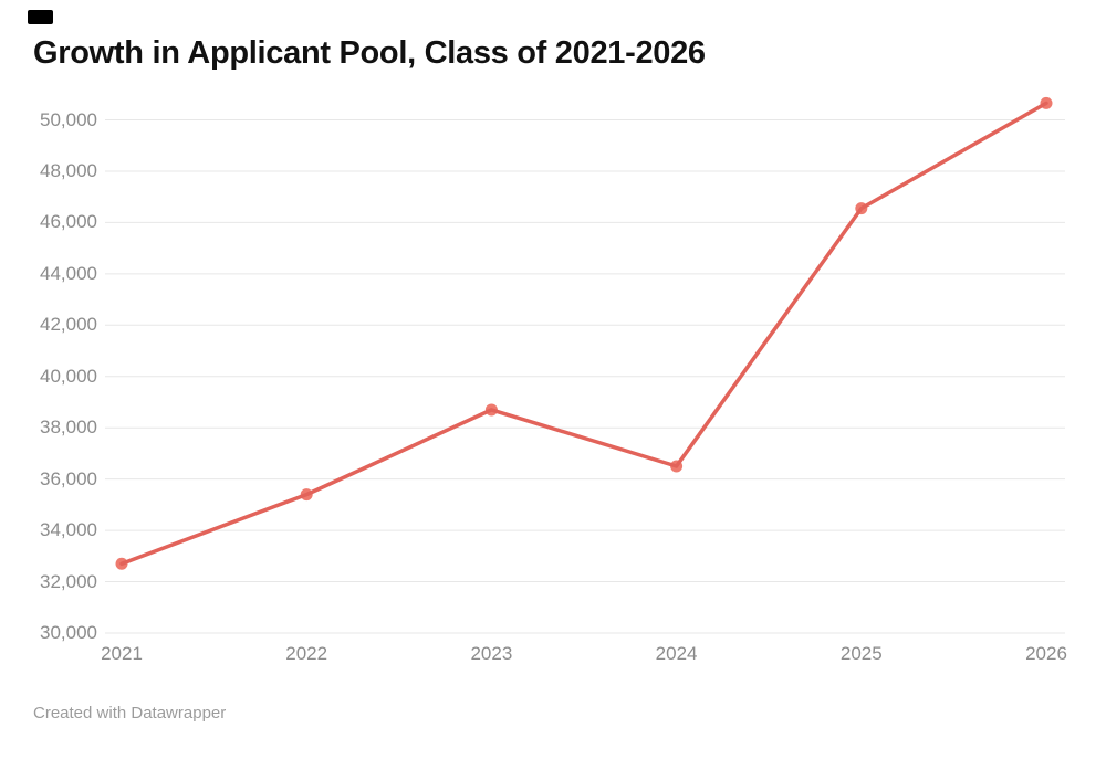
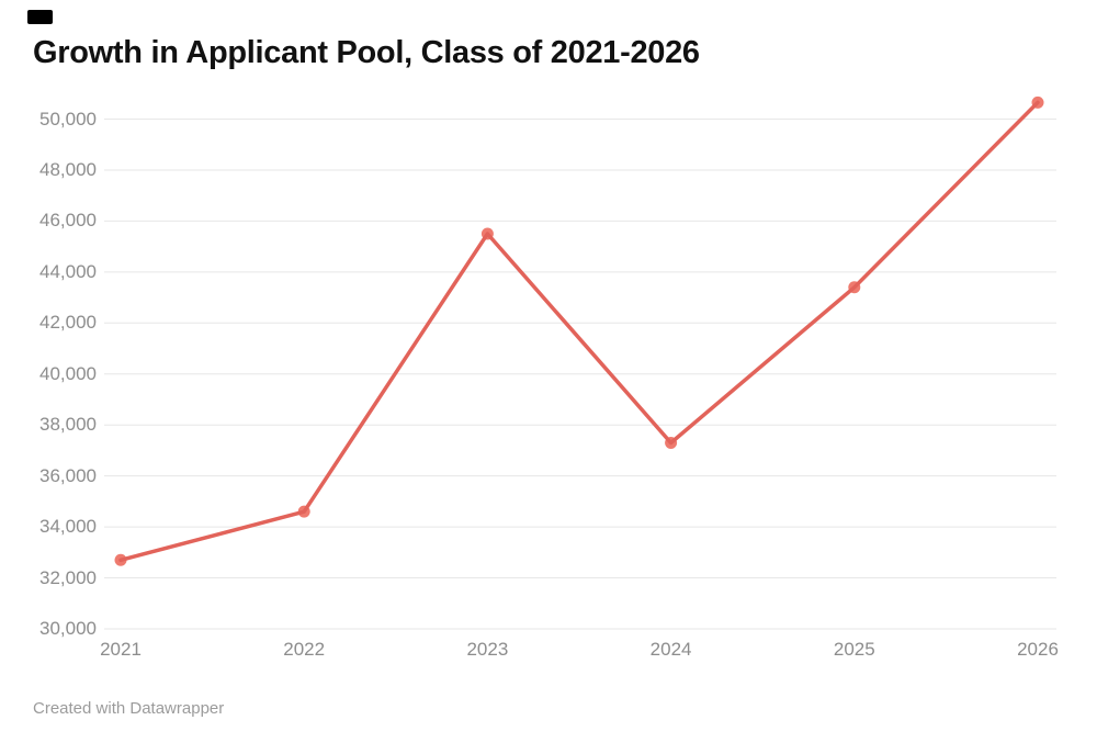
2022: 35400 -> 34600
2023: 38700 -> 45500
2024: 36500 -> 37300
2025: 46600 -> 43400
